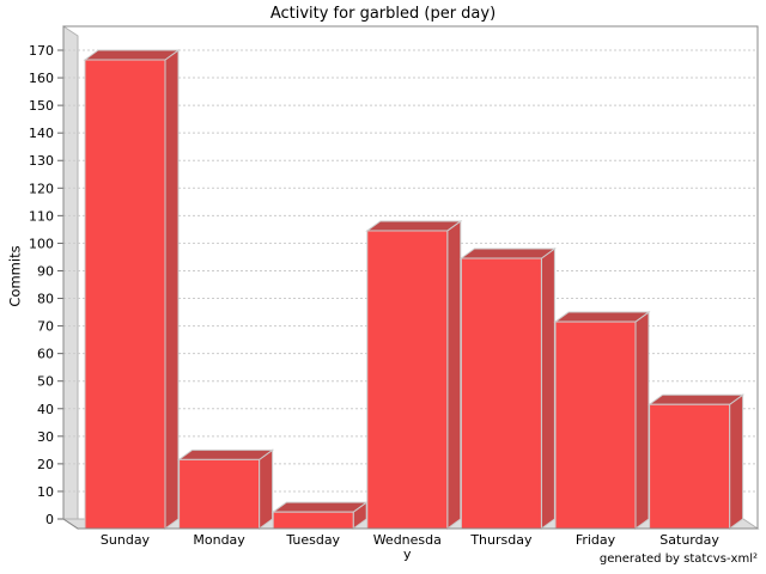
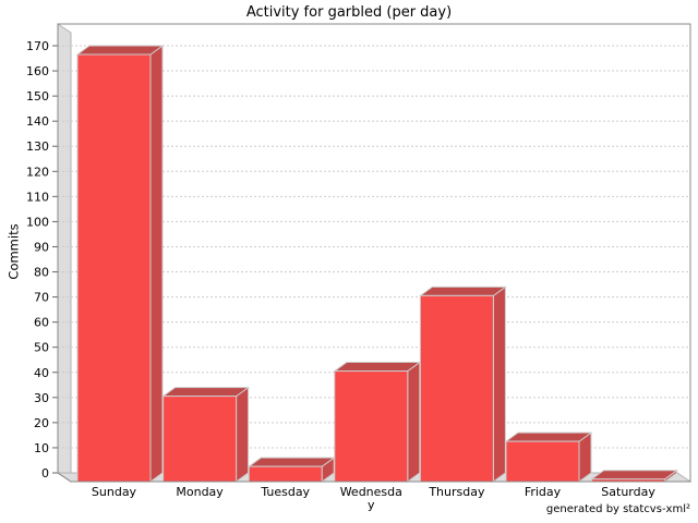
Monday: 25 -> 34
Wednesday: 108 -> 44
Thursday: 98 -> 74
Friday: 75 -> 16
Saturday: 45 -> 1
